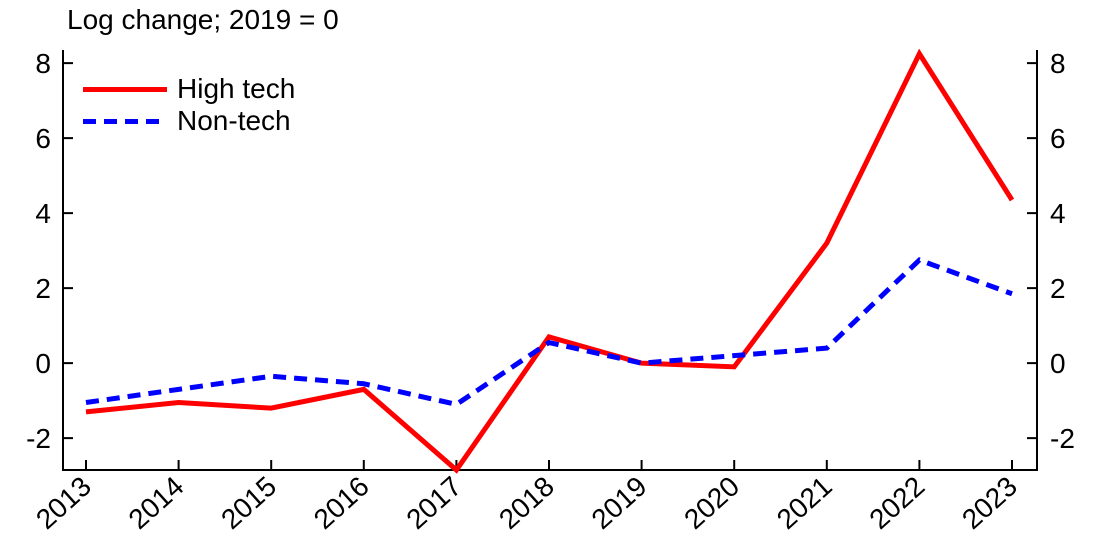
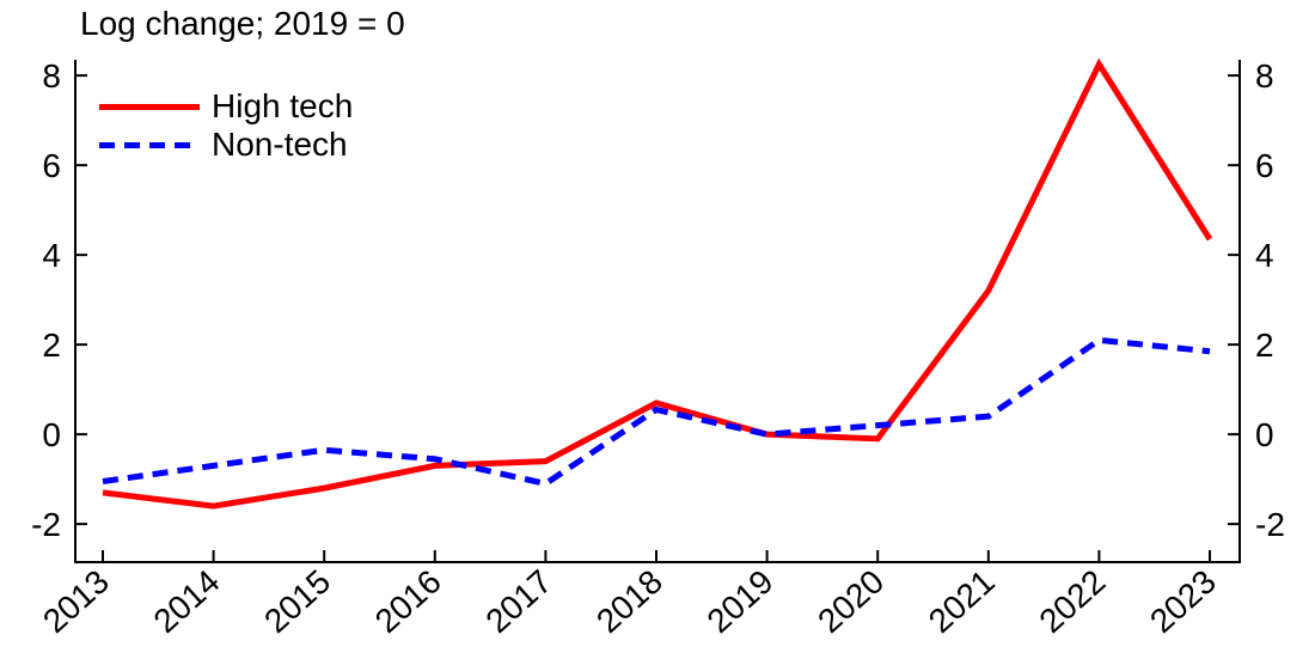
High tech/2014: -1.1 -> -1.6
High tech/2017: -2.9 -> -0.6
Non-tech/2022: 2.8 -> 2.1
